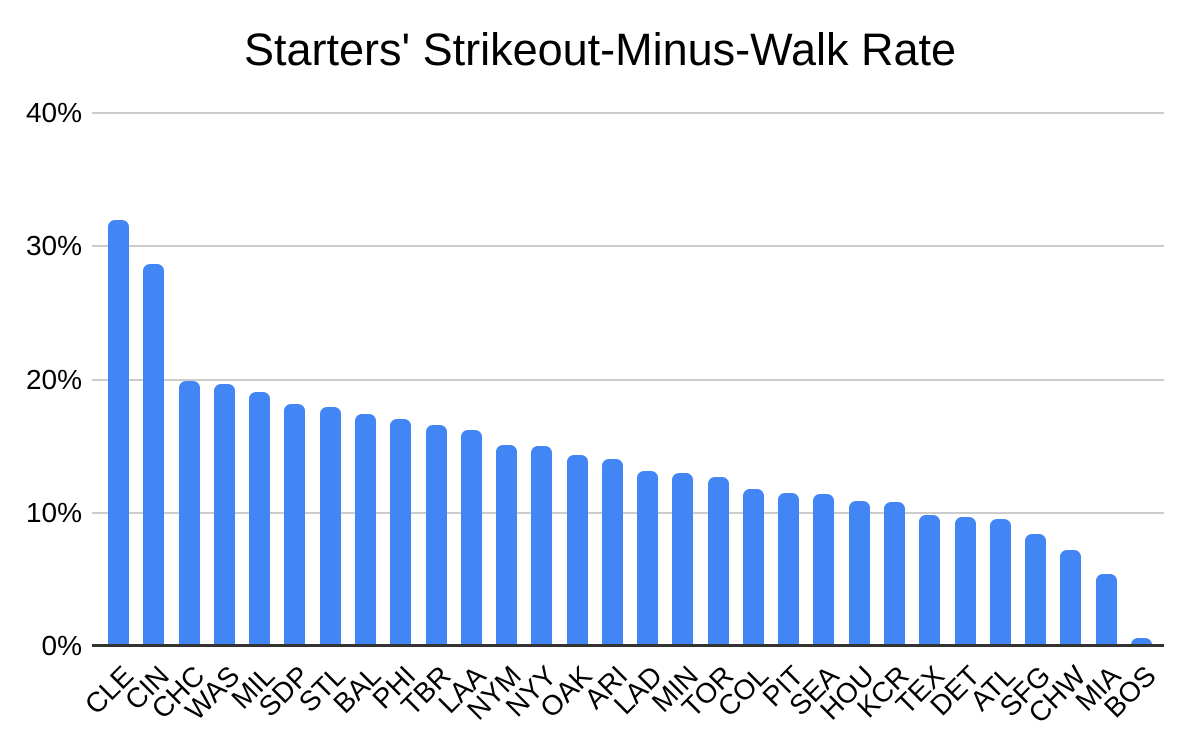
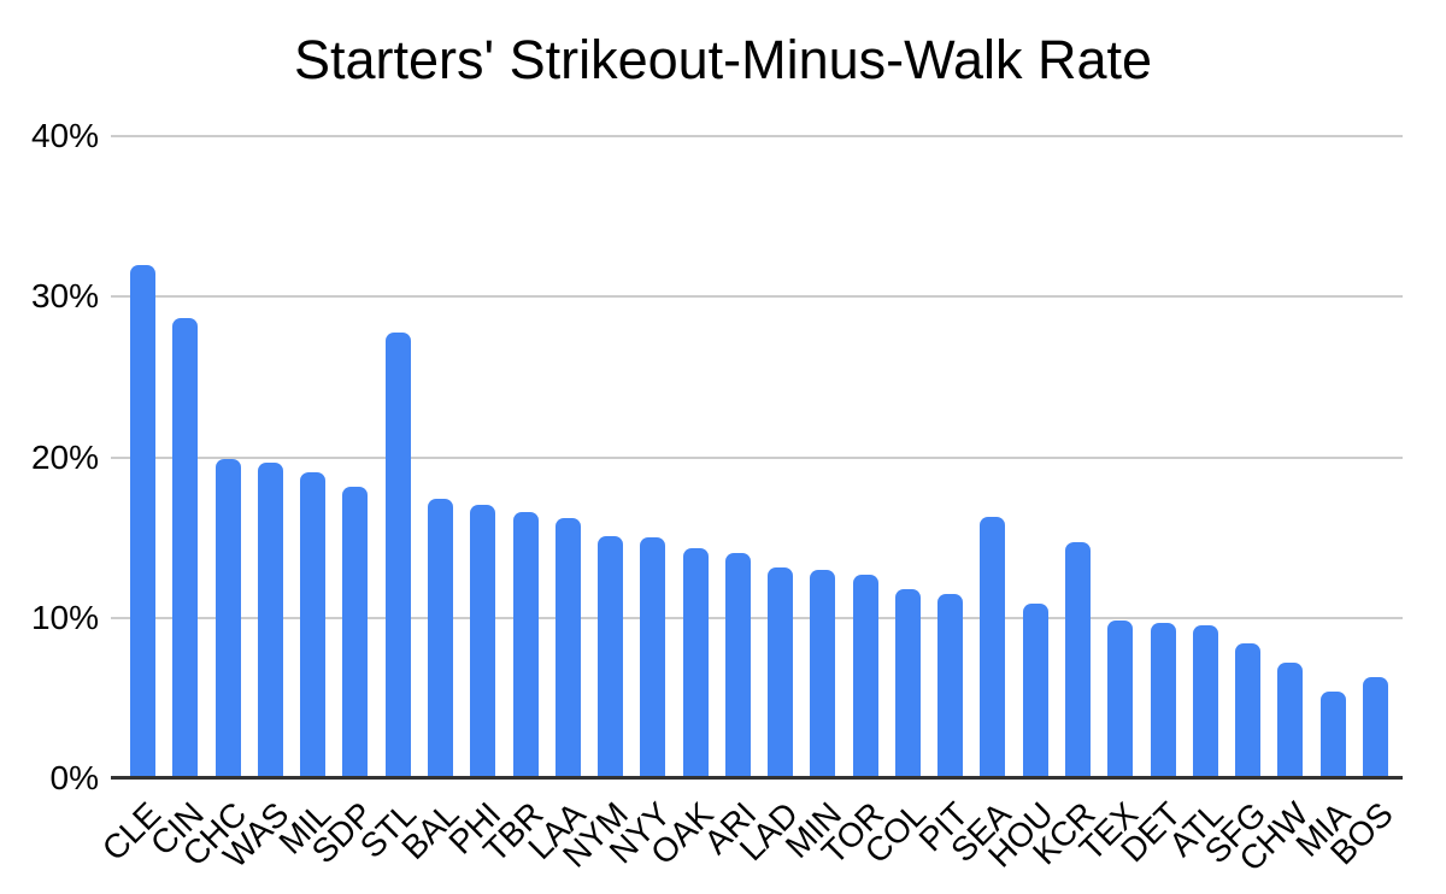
STL: 17.9% -> 27.8%
SEA: 11.4% -> 16.3%
KCR: 10.8% -> 14.7%
BOS: 0.6% -> 6.3%
